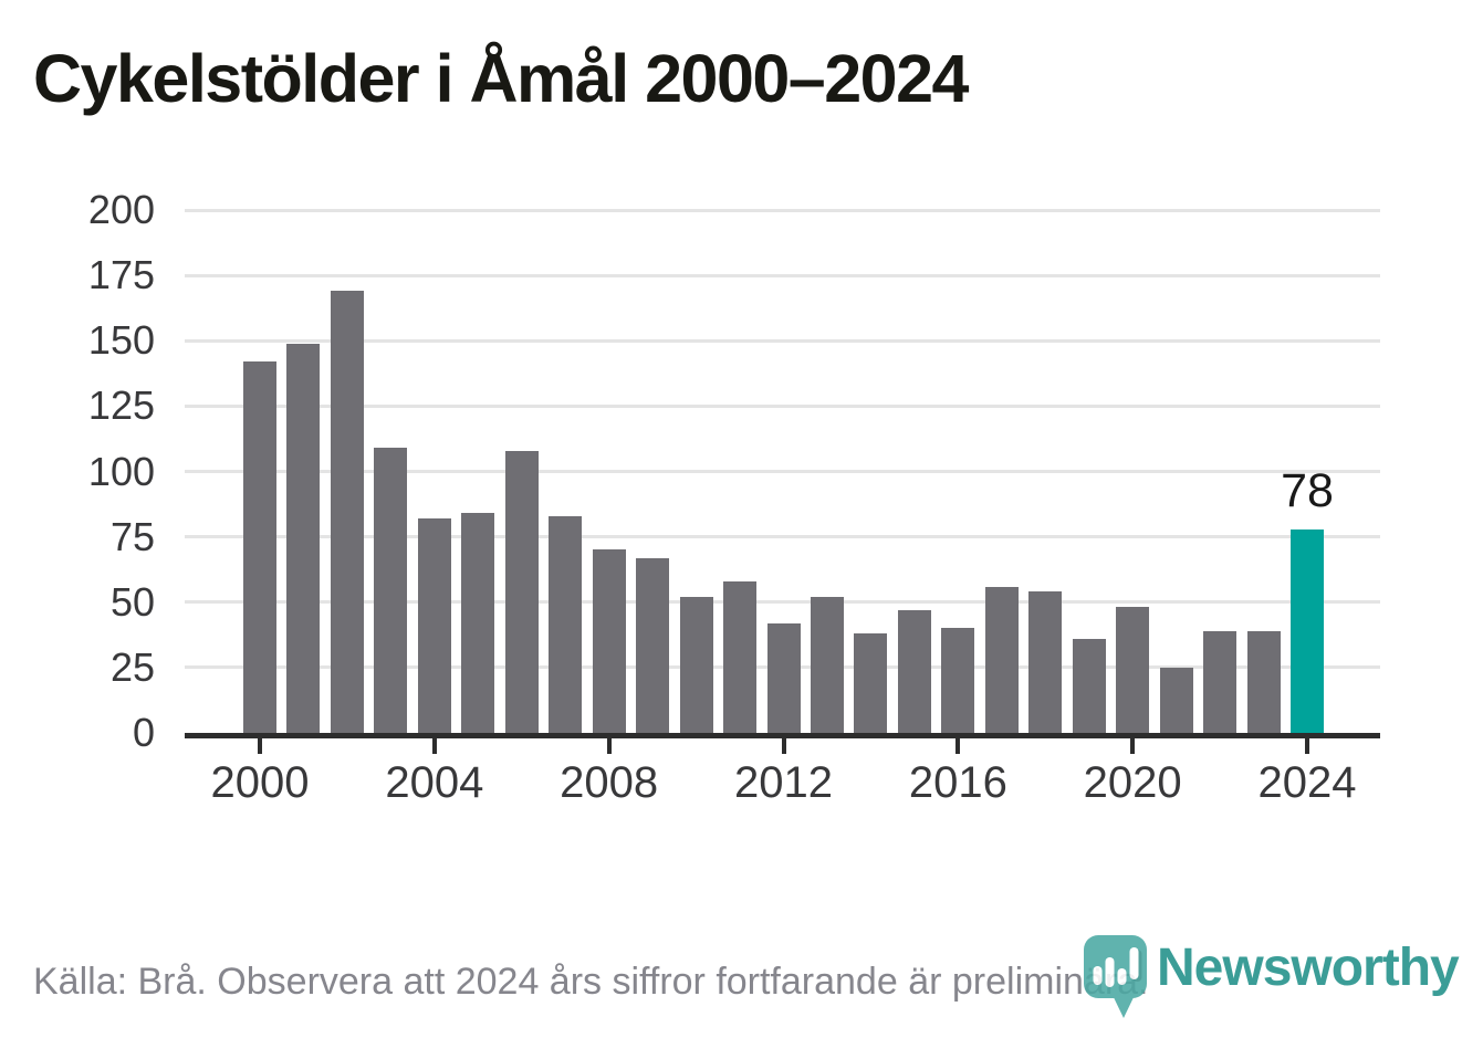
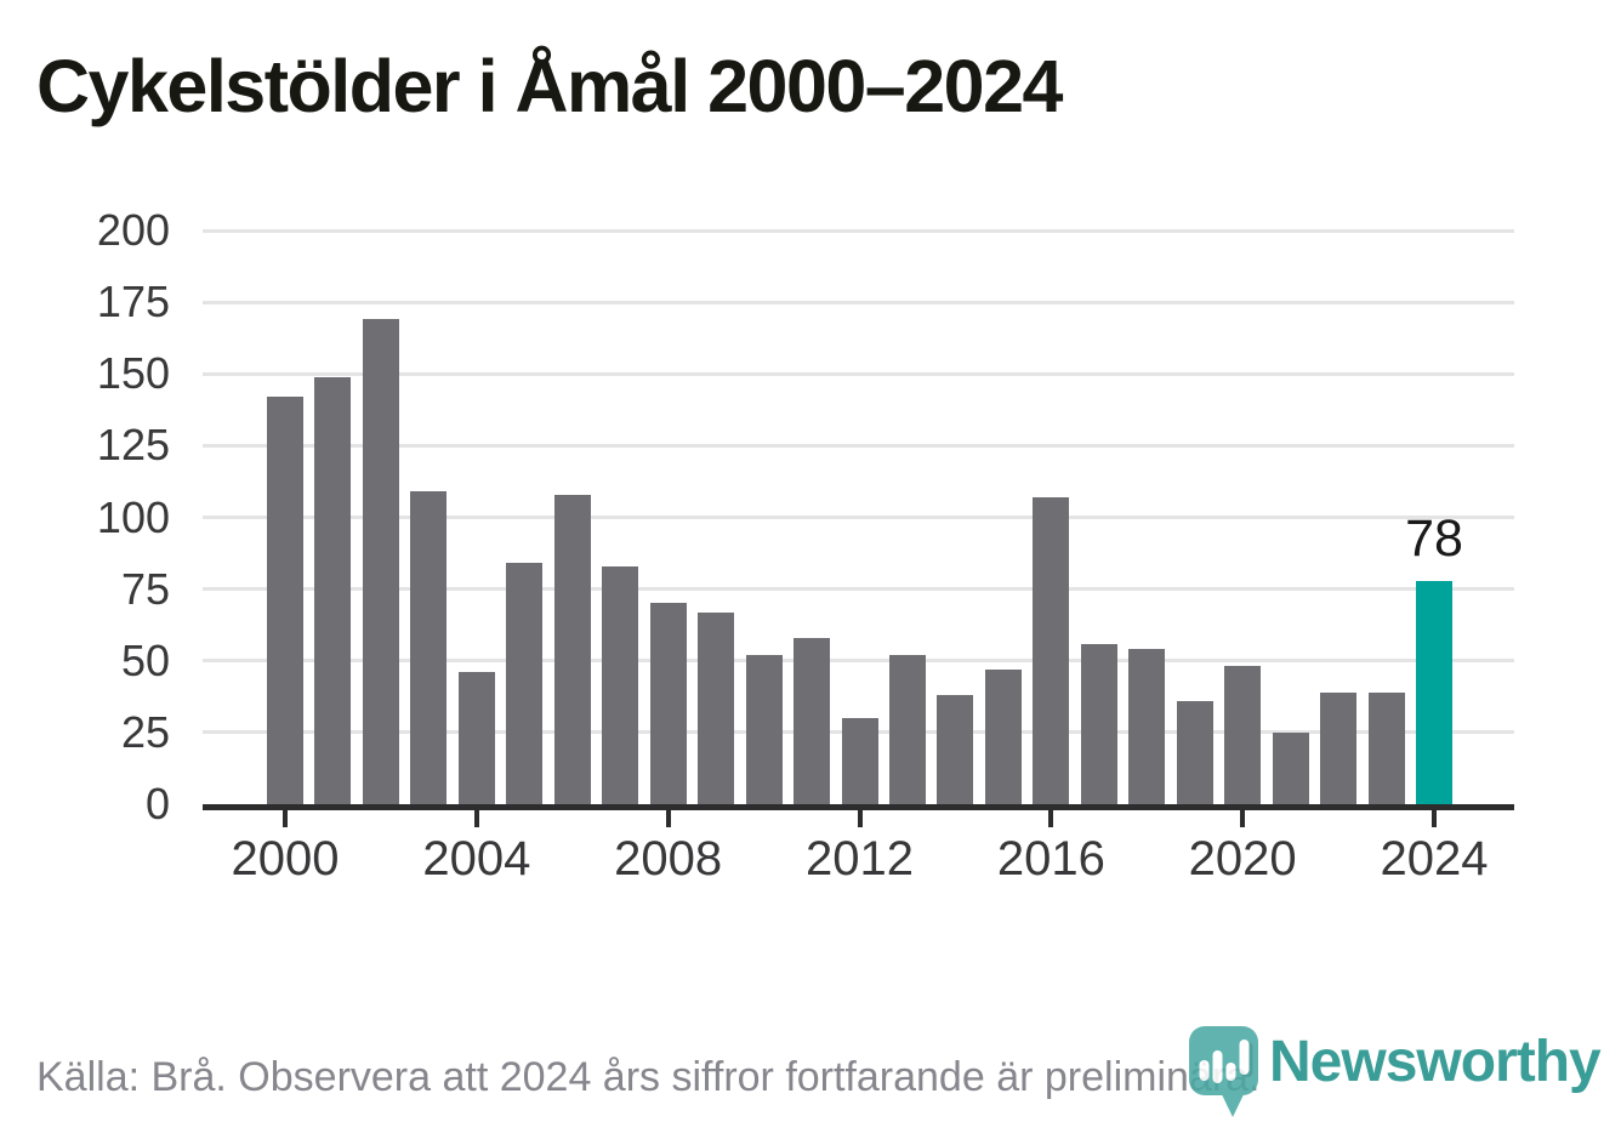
2004: 82 -> 46
2012: 42 -> 30
2016: 40 -> 107
